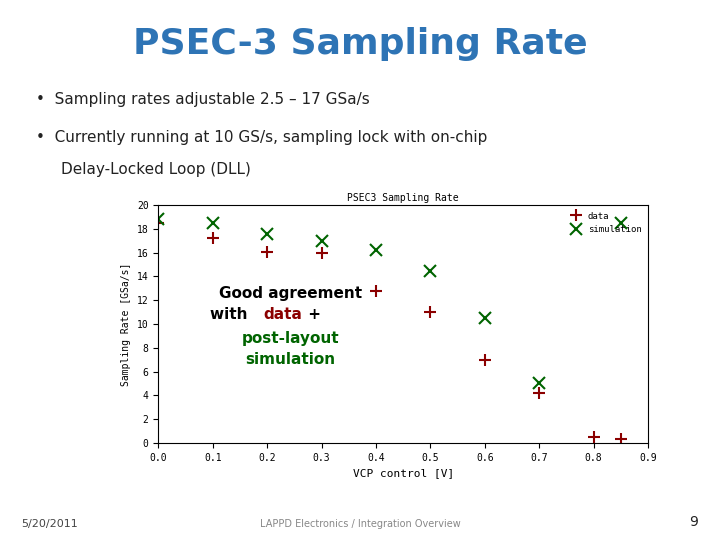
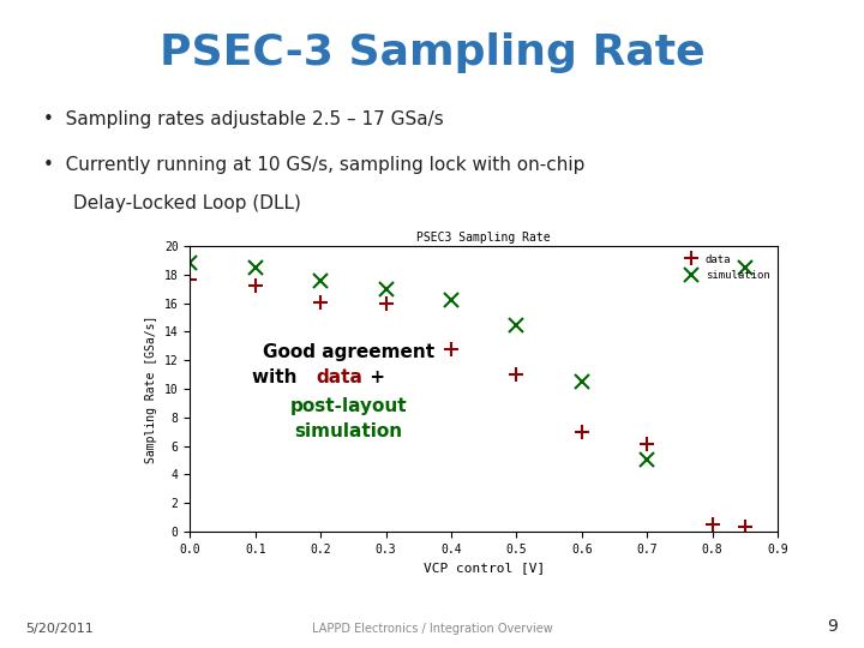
data/0.0: 18.5 -> 17.7
data/0.7: 4.2 -> 6.1
